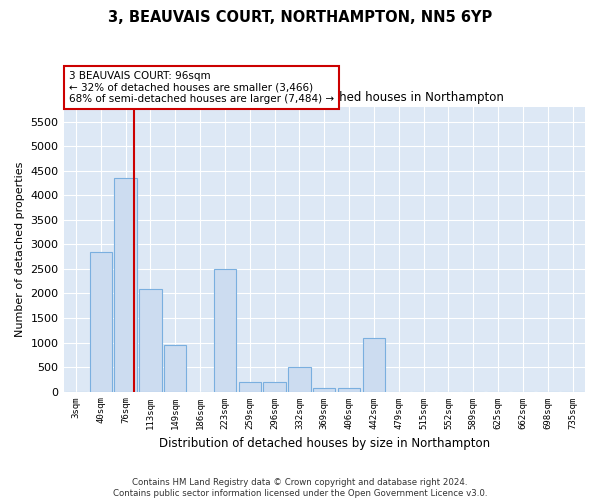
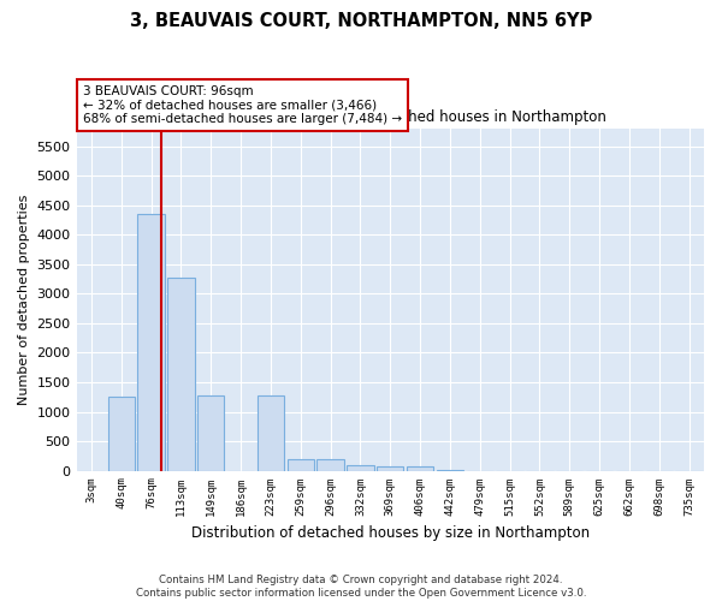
40sqm: 2850 -> 1250
113sqm: 2100 -> 3280
149sqm: 950 -> 1280
223sqm: 2500 -> 1280
332sqm: 500 -> 100
442sqm: 1100 -> 20
